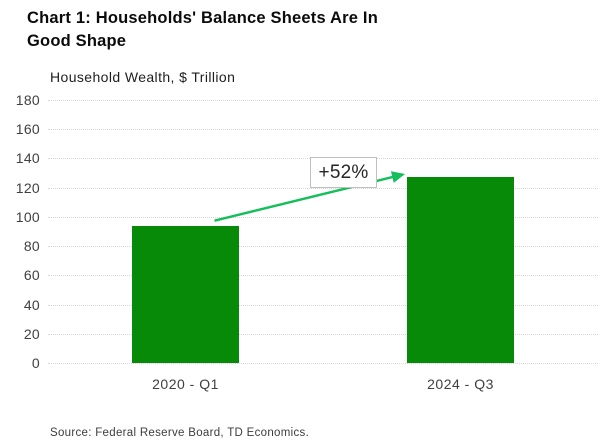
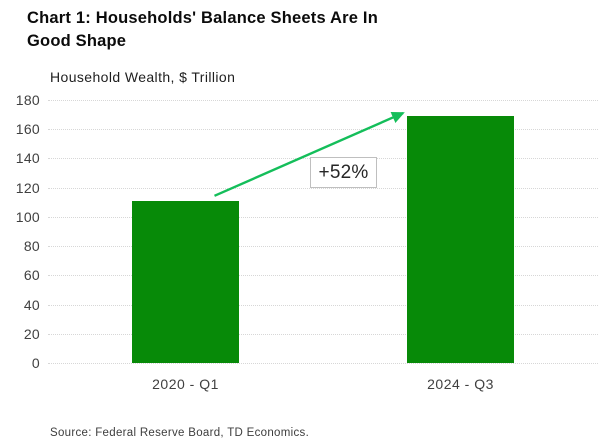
2020 - Q1: 94 -> 111
2024 - Q3: 127 -> 169
